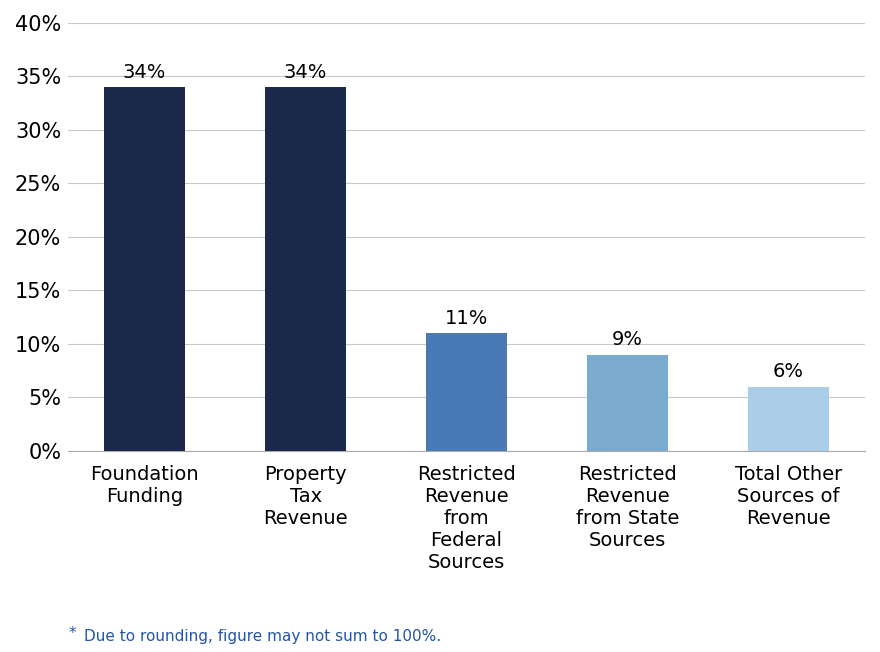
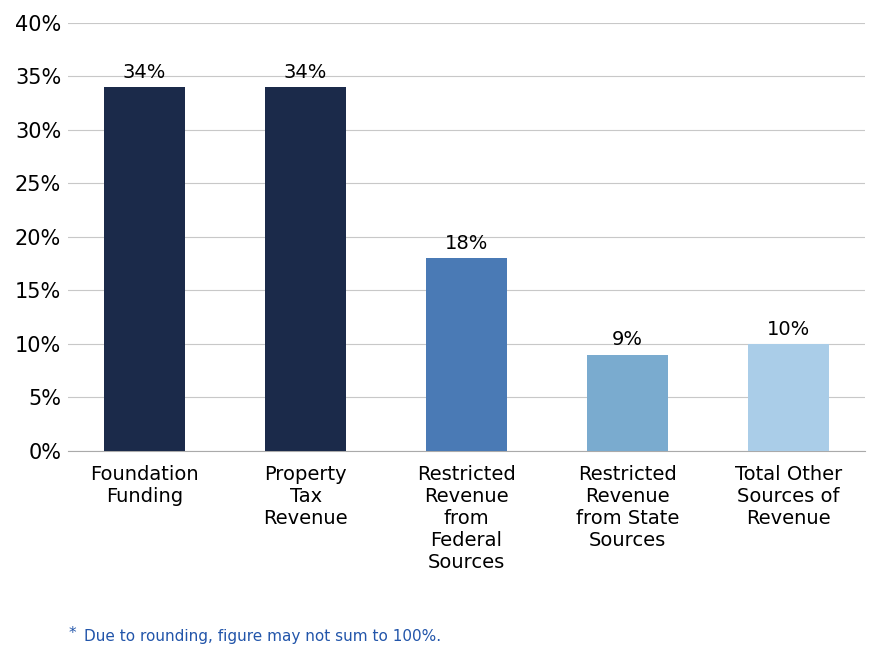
Restricted Revenue from Federal Sources: 11% -> 18%
Total Other Sources of Revenue: 6% -> 10%
